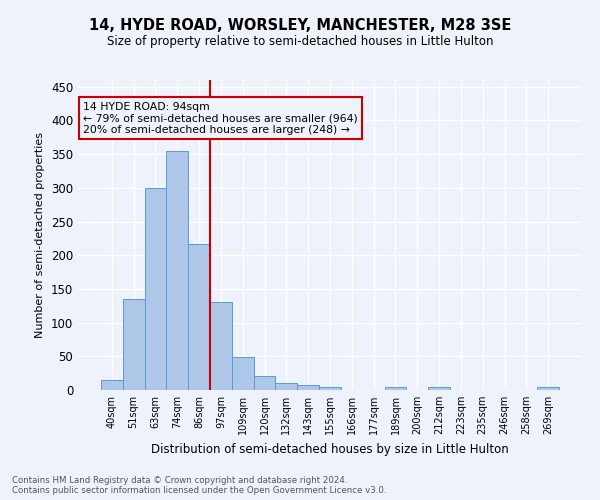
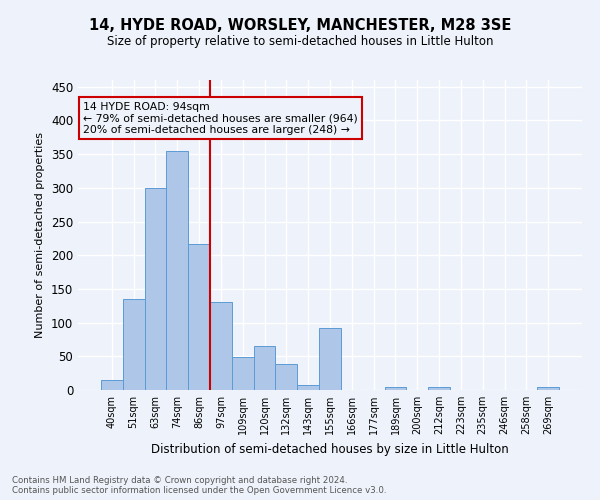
120sqm: 21 -> 66
132sqm: 10 -> 38
155sqm: 4 -> 92
